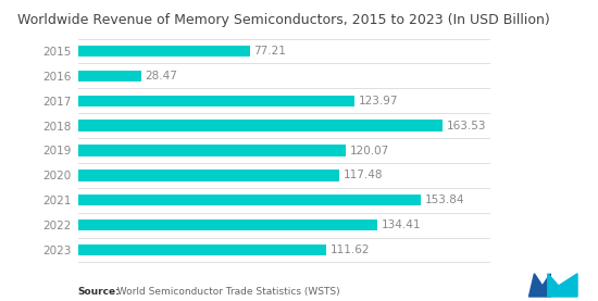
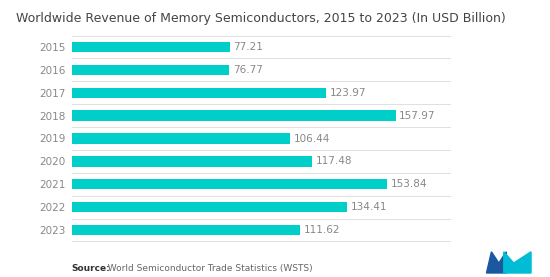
2016: 28.47 -> 76.77
2018: 163.53 -> 157.97
2019: 120.07 -> 106.44
